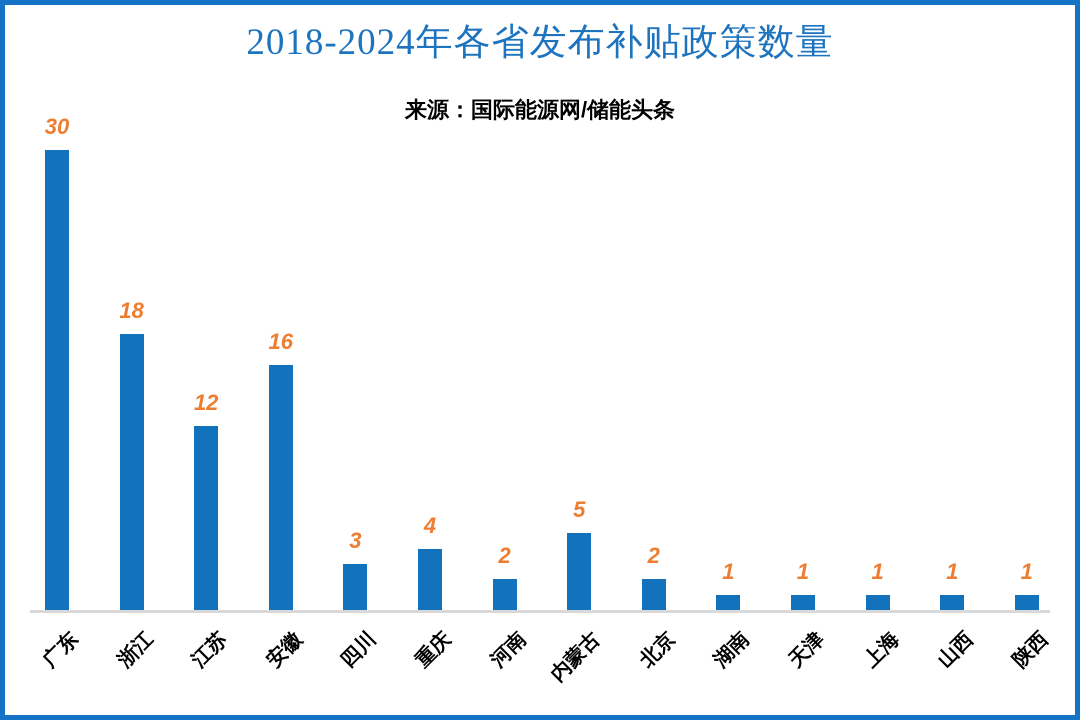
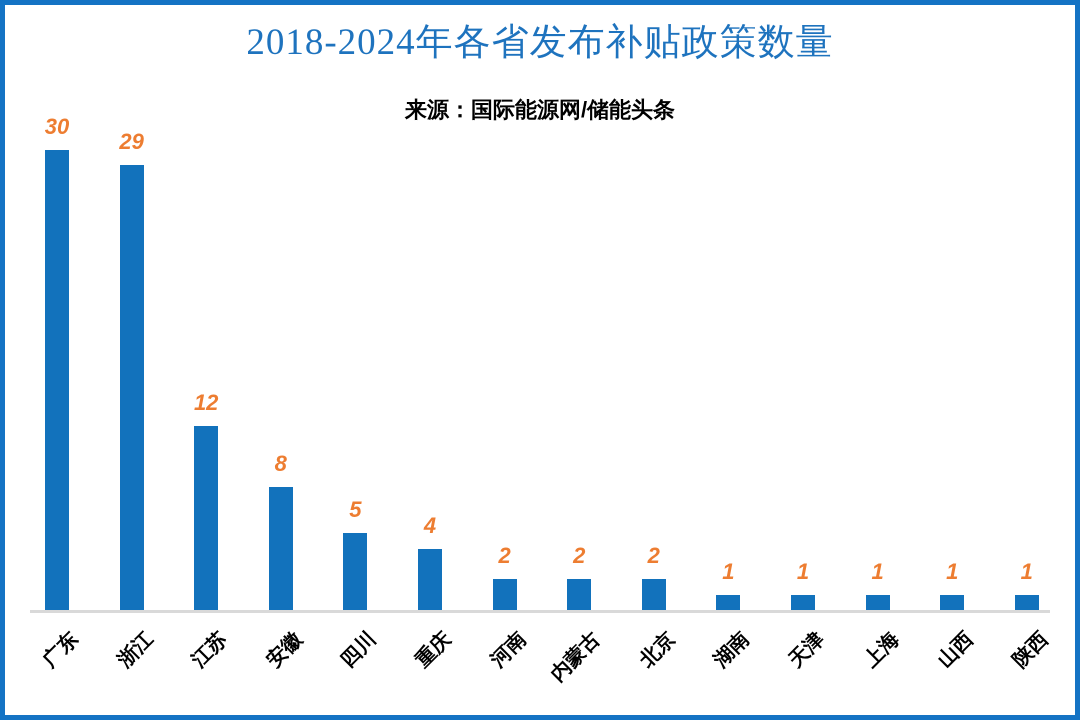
浙江: 18 -> 29
安徽: 16 -> 8
四川: 3 -> 5
内蒙古: 5 -> 2
